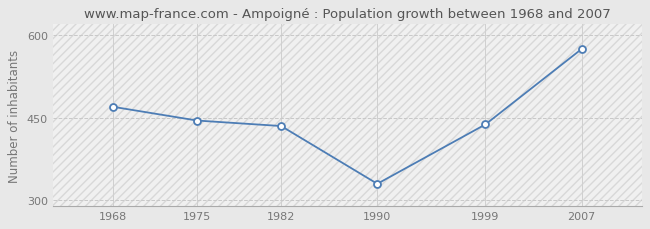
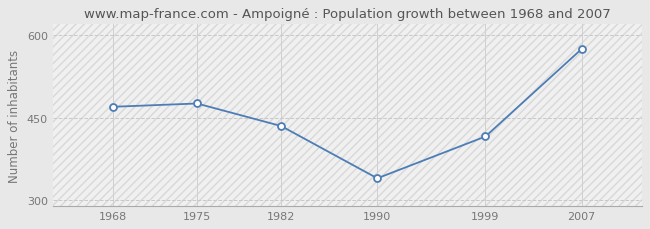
1975: 445 -> 476
1990: 330 -> 340
1999: 438 -> 416
